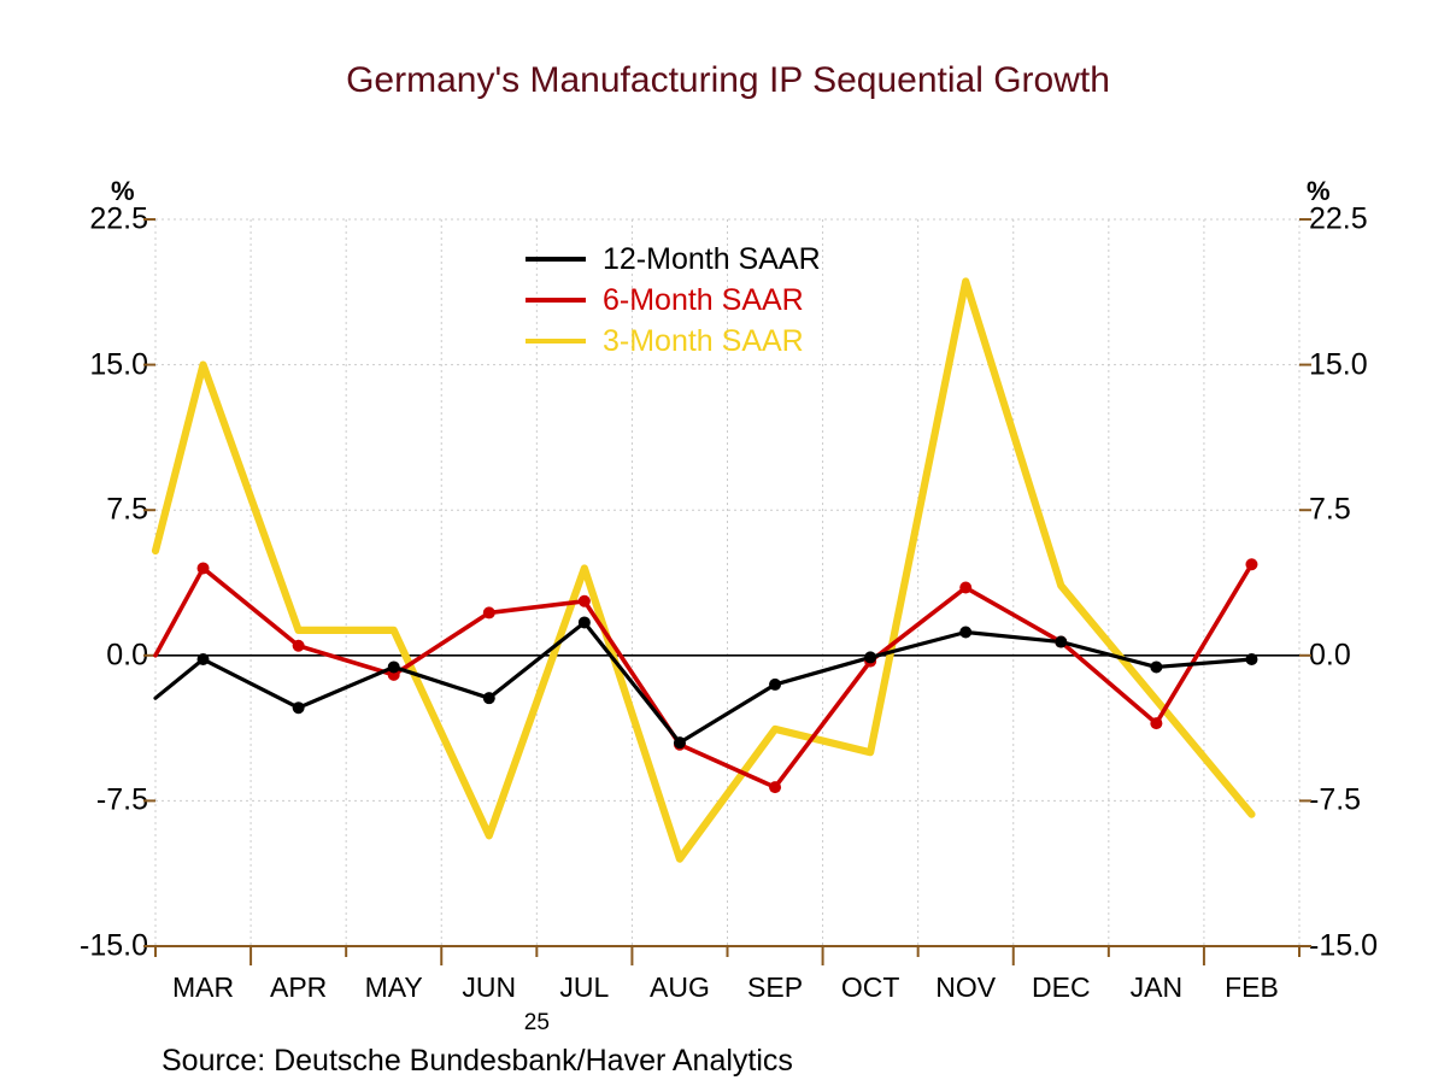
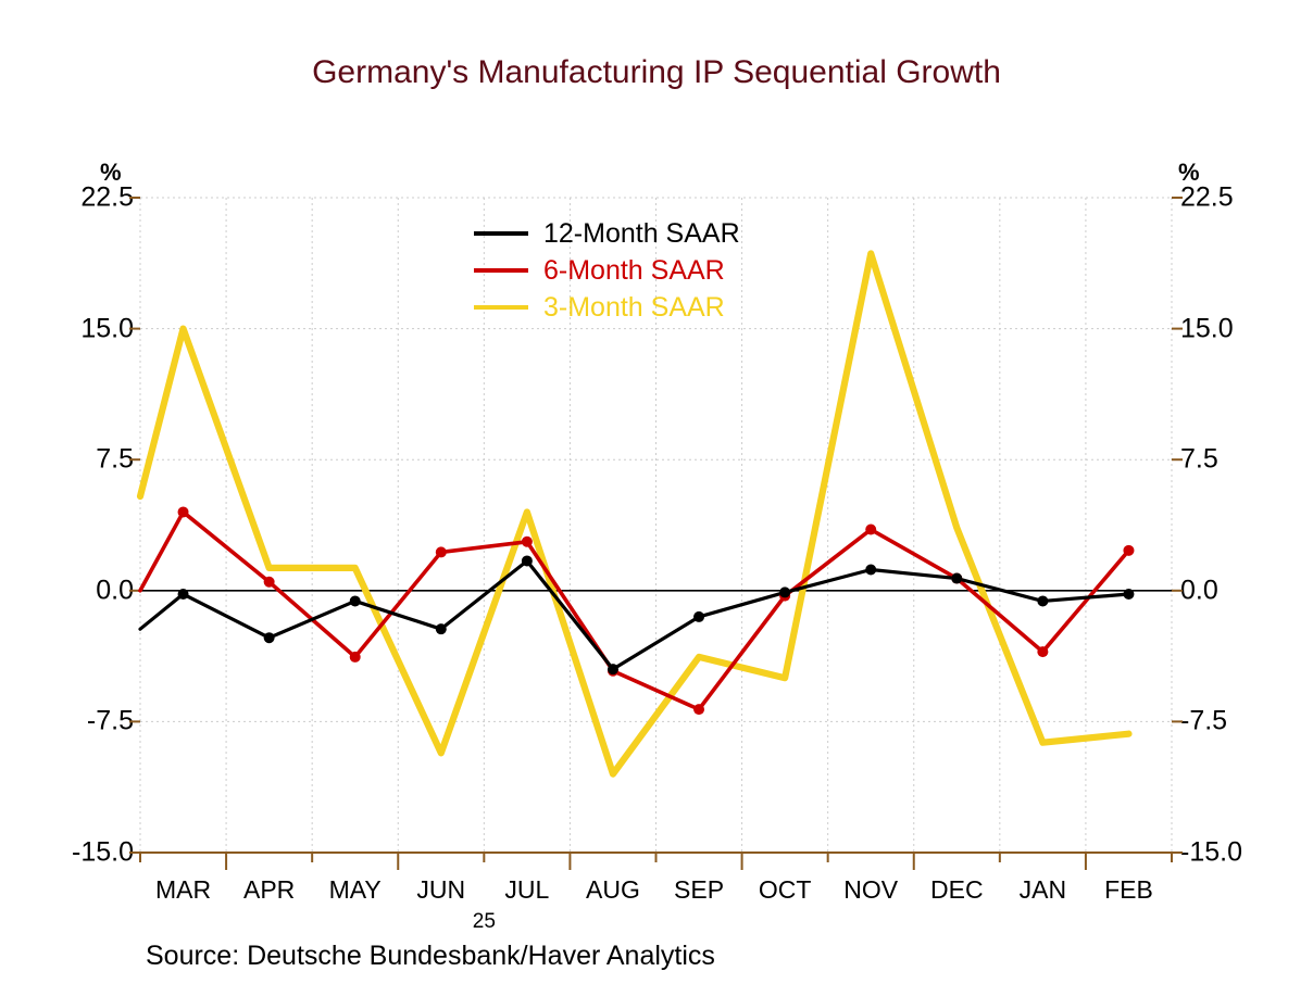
6-Month SAAR/MAY: -1.0 -> -3.8
3-Month SAAR/JAN: -2.3 -> -8.7
6-Month SAAR/FEB: 4.7 -> 2.3
